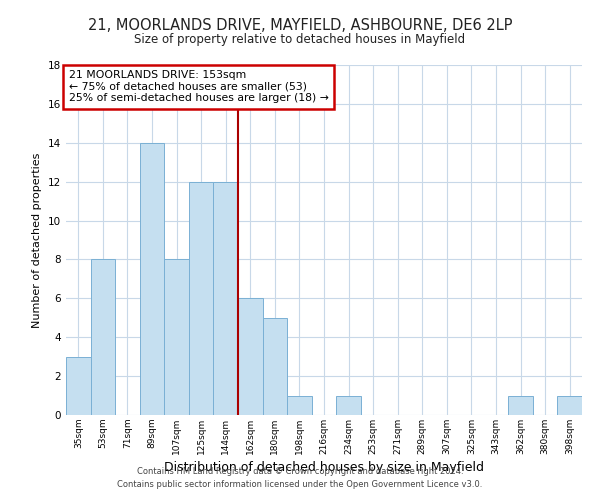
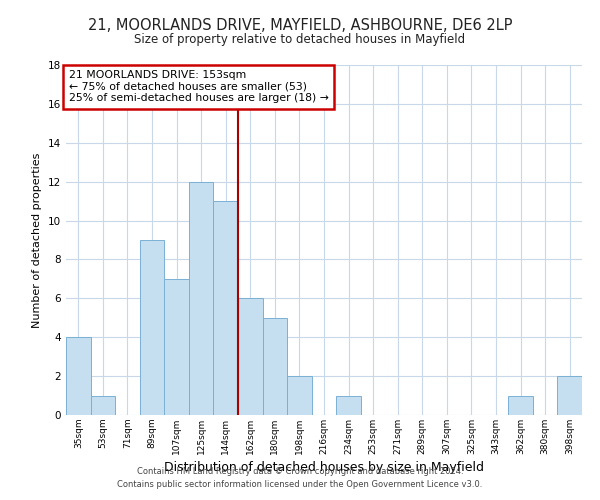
35sqm: 3 -> 4
53sqm: 8 -> 1
89sqm: 14 -> 9
107sqm: 8 -> 7
144sqm: 12 -> 11
198sqm: 1 -> 2
398sqm: 1 -> 2
